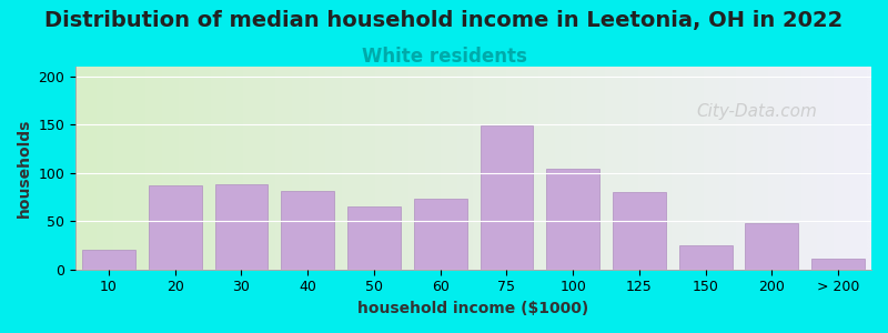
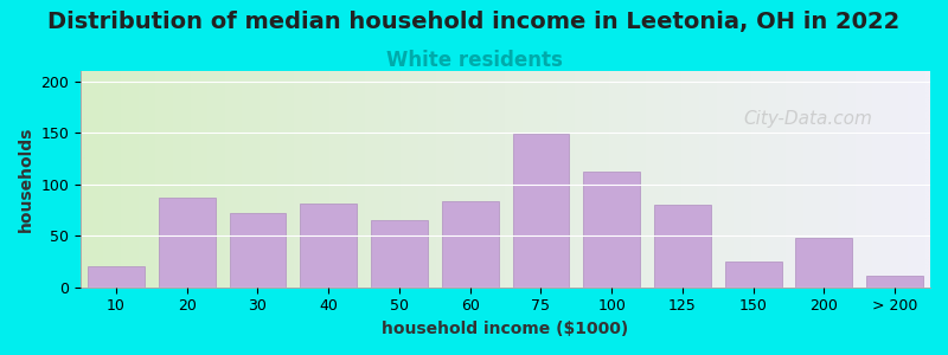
30: 88 -> 72
60: 73 -> 84
100: 104 -> 112
